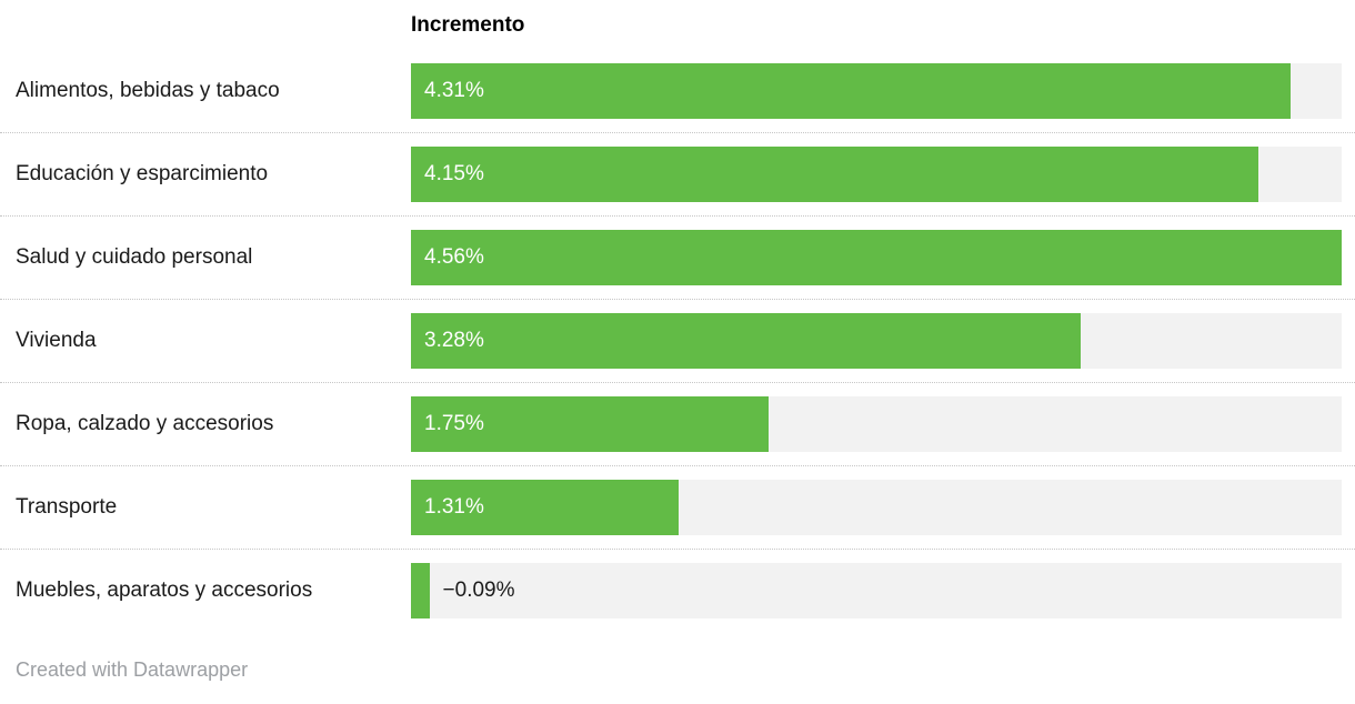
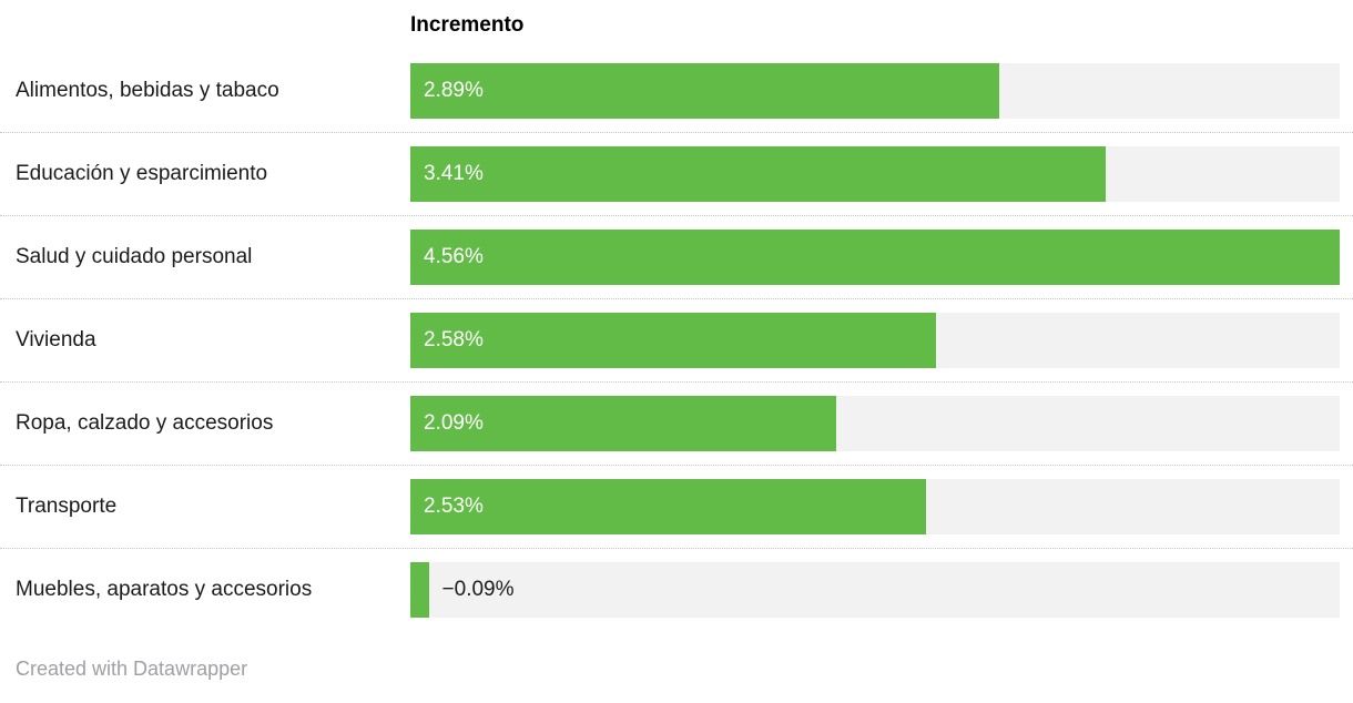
Alimentos, bebidas y tabaco: 4.31% -> 2.89%
Educación y esparcimiento: 4.15% -> 3.41%
Vivienda: 3.28% -> 2.58%
Ropa, calzado y accesorios: 1.75% -> 2.09%
Transporte: 1.31% -> 2.53%
